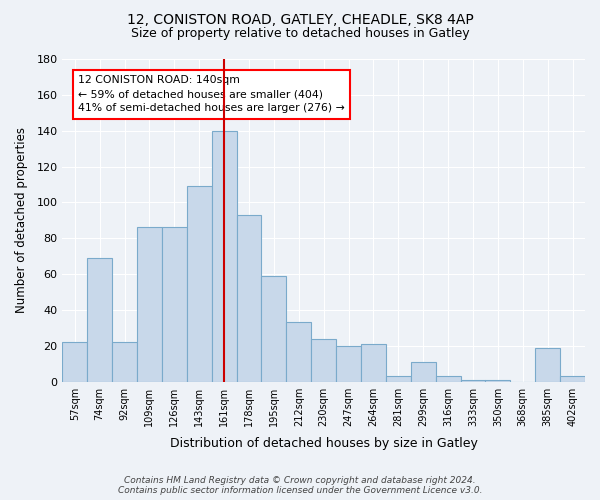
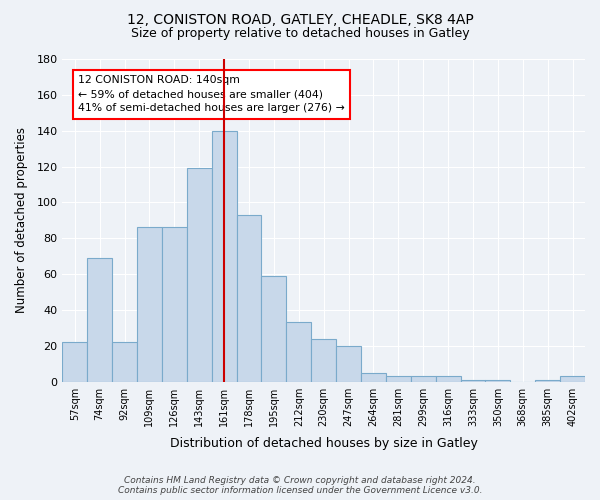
143sqm: 109 -> 119
264sqm: 21 -> 5
299sqm: 11 -> 3
385sqm: 19 -> 1
